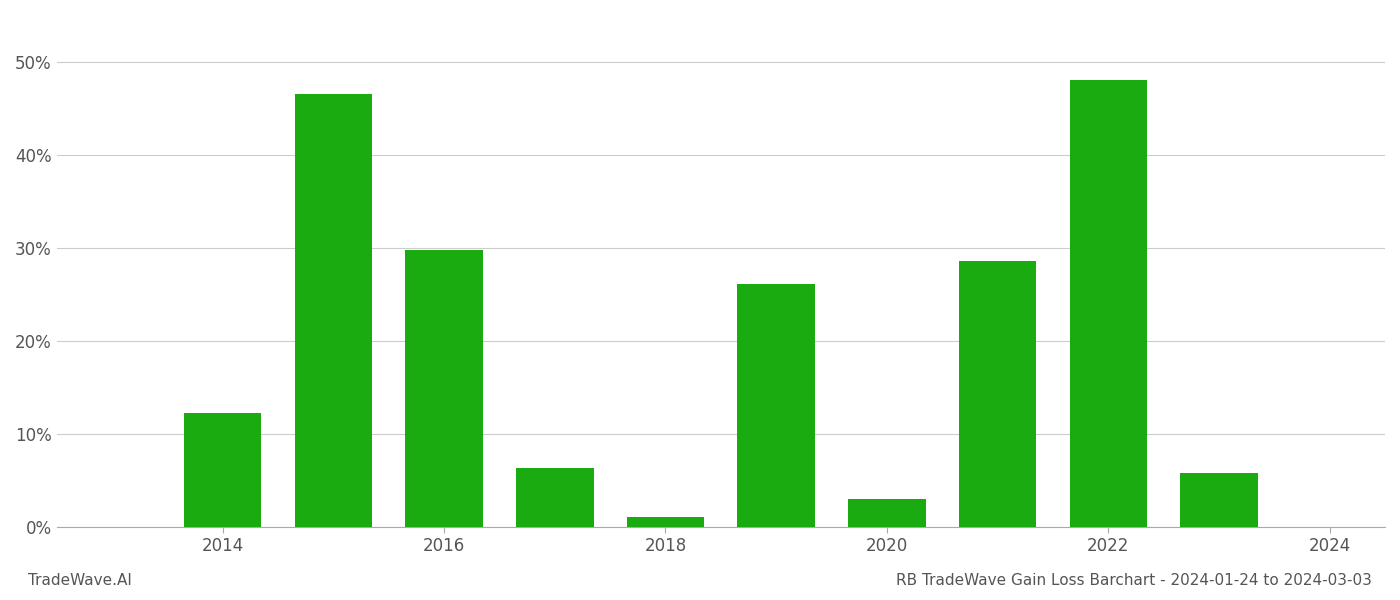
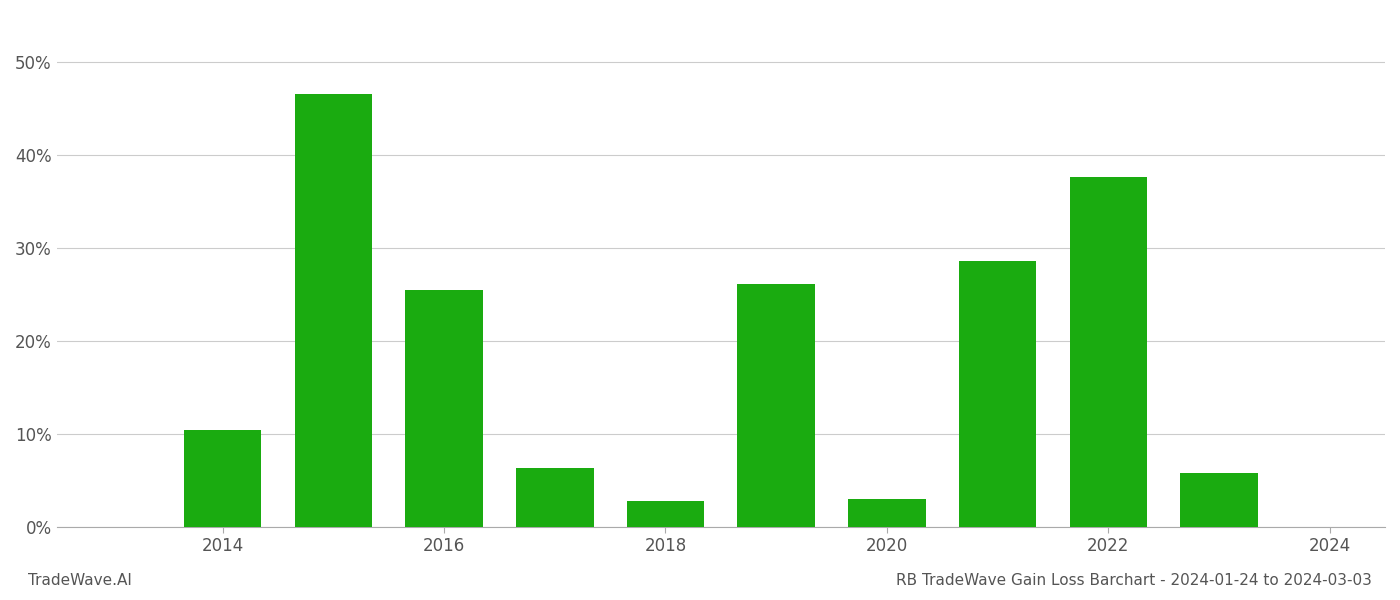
2014: 12.2% -> 10.4%
2016: 29.7% -> 25.4%
2018: 1.0% -> 2.8%
2022: 48.0% -> 37.6%
